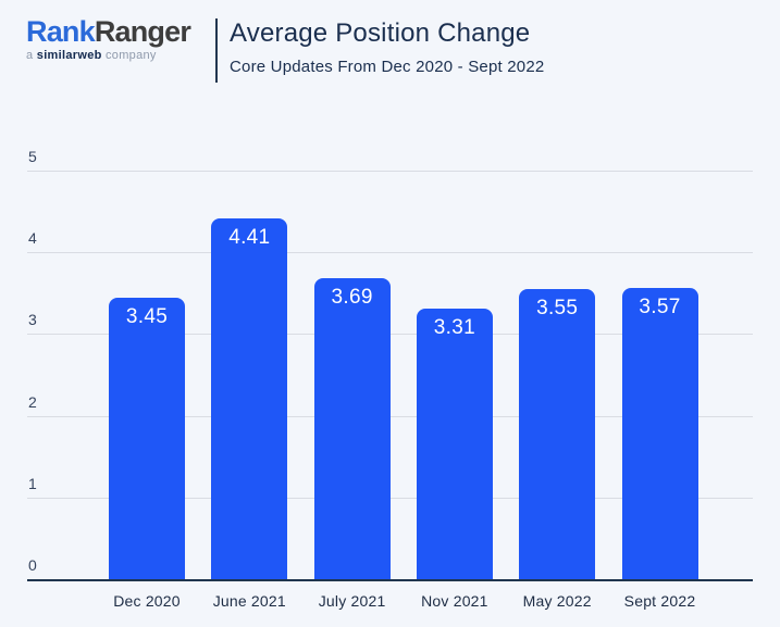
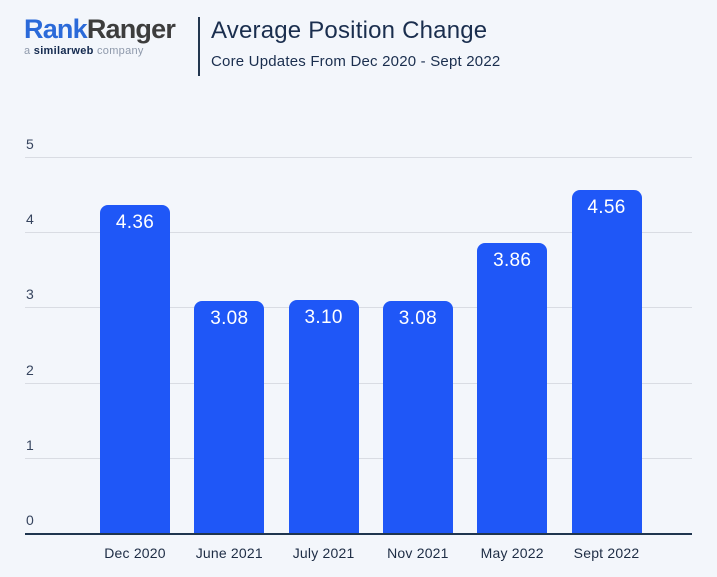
Dec 2020: 3.45 -> 4.36
June 2021: 4.41 -> 3.08
July 2021: 3.69 -> 3.10
Nov 2021: 3.31 -> 3.08
May 2022: 3.55 -> 3.86
Sept 2022: 3.57 -> 4.56
